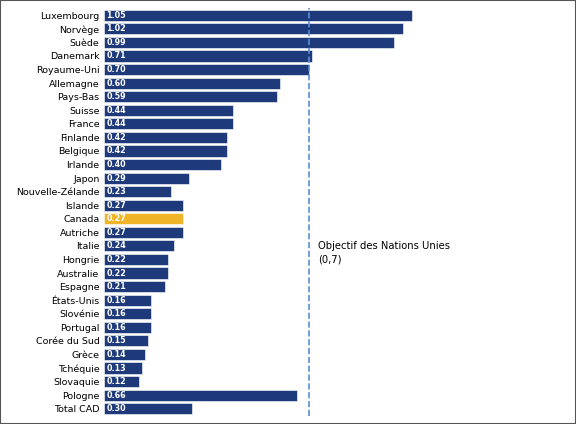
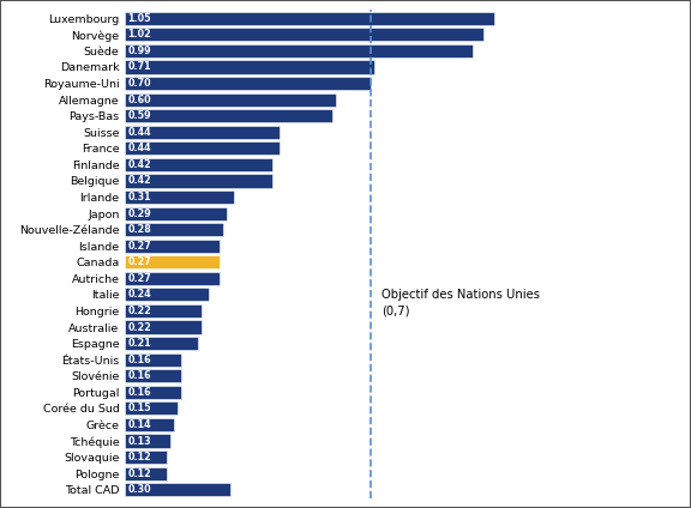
Irlande: 0.40 -> 0.31
Nouvelle-Zélande: 0.23 -> 0.28
Pologne: 0.66 -> 0.12
